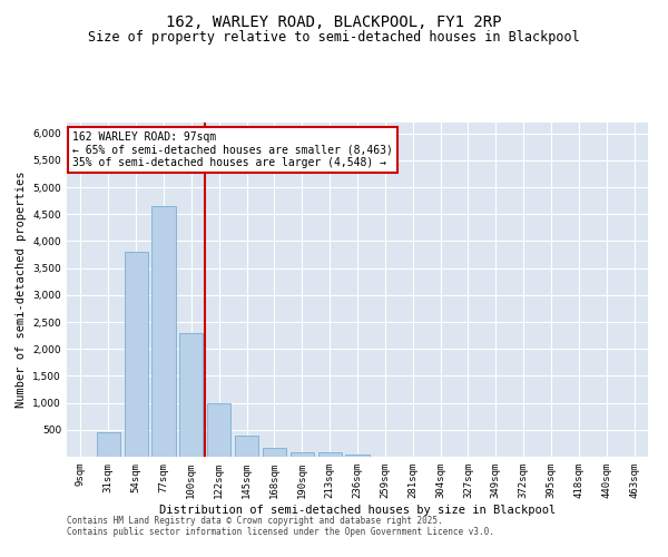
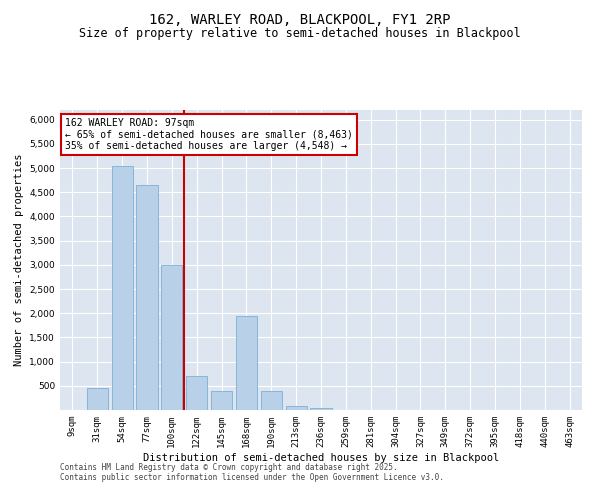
54sqm: 3,800 -> 5,050
100sqm: 2,300 -> 3,000
122sqm: 1,000 -> 700
168sqm: 160 -> 1,950
190sqm: 90 -> 400
